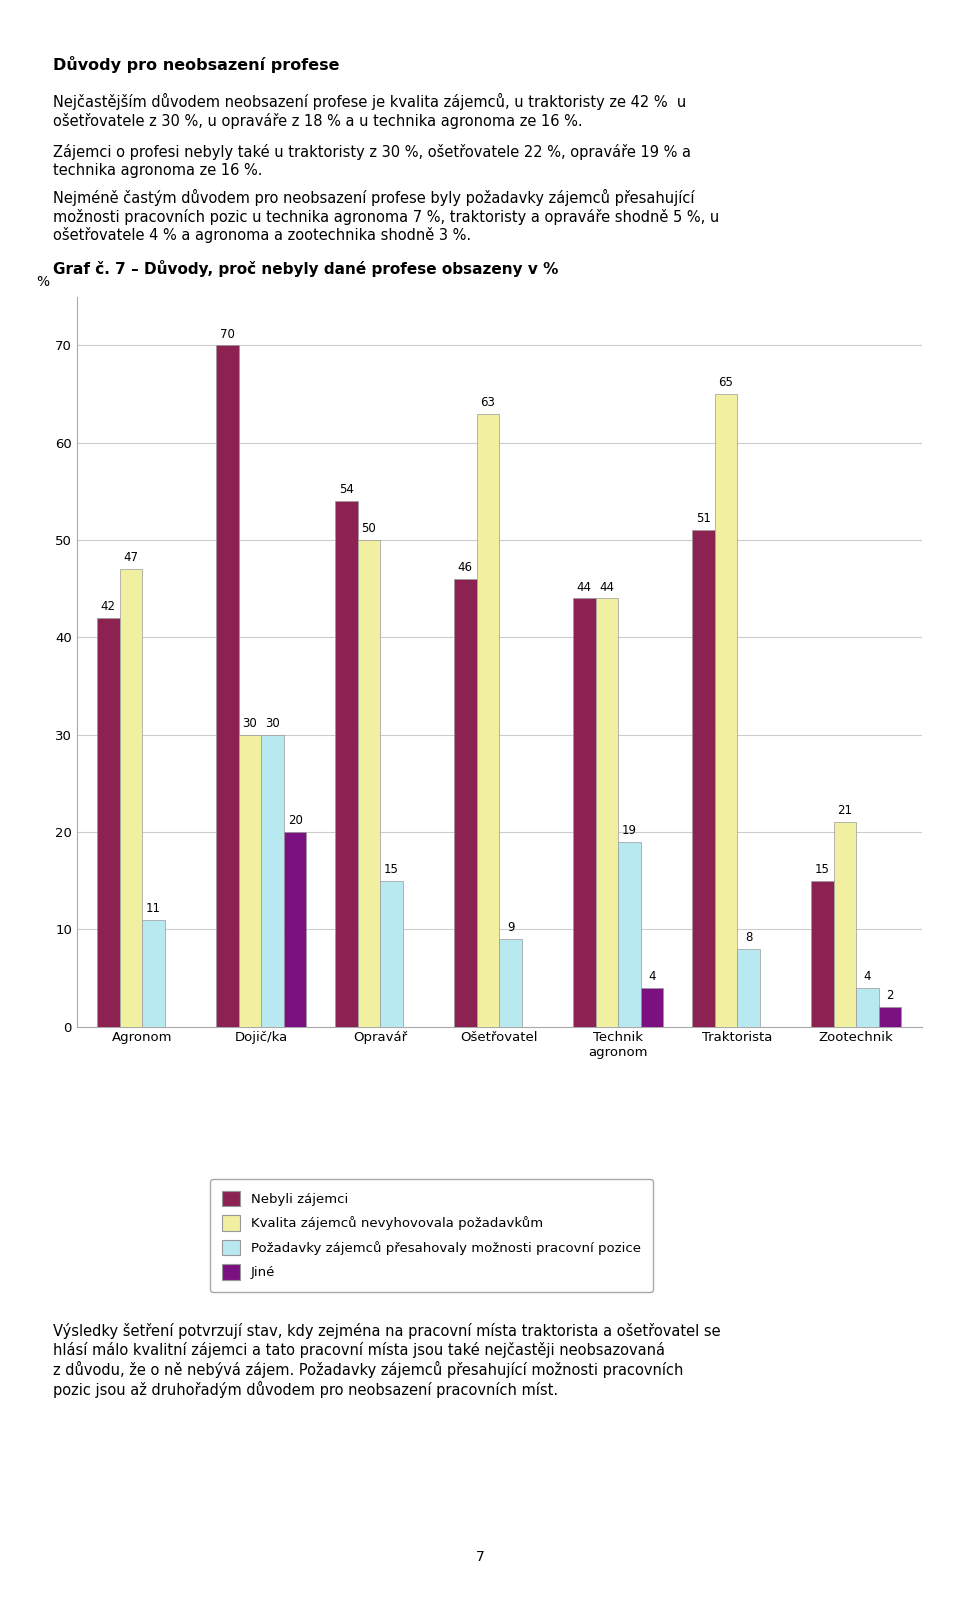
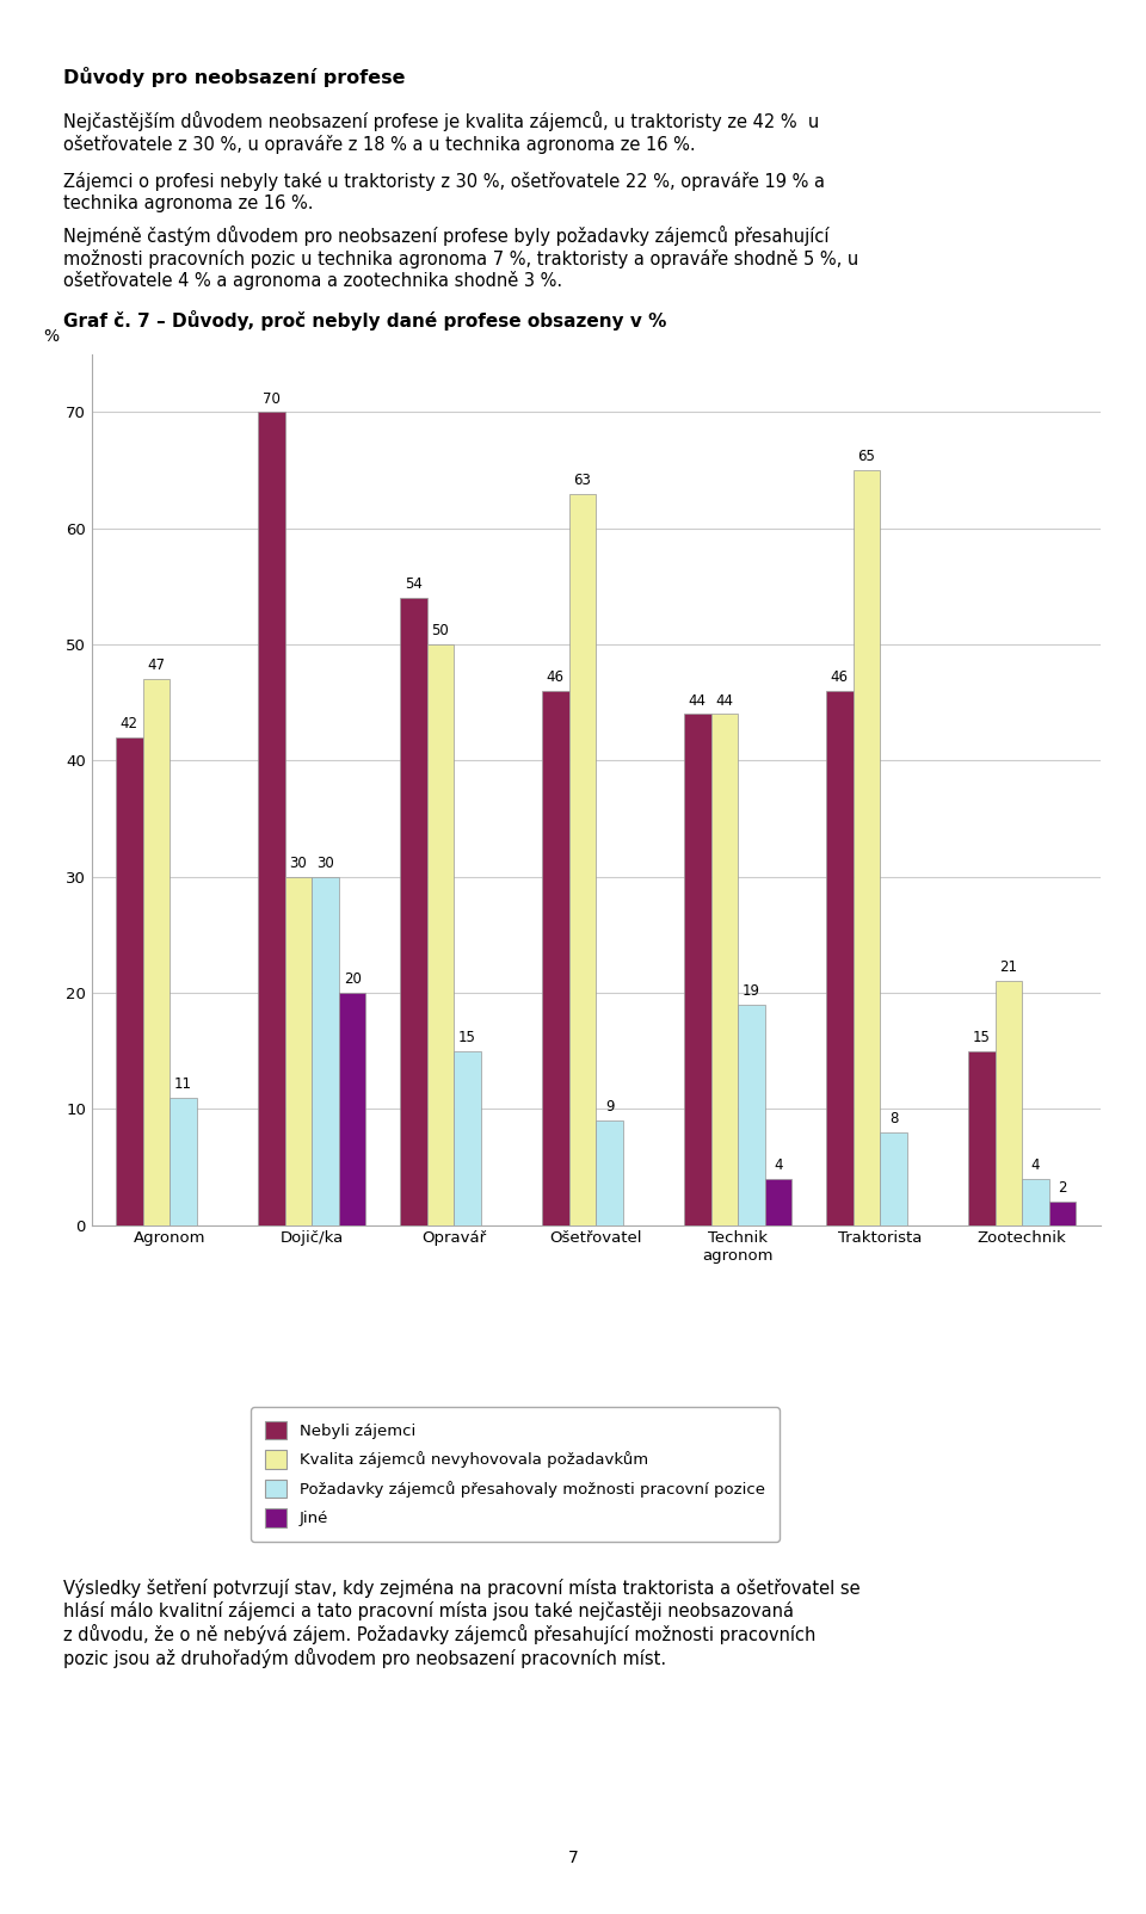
Nebyli zájemci/Traktorista: 51 -> 46
